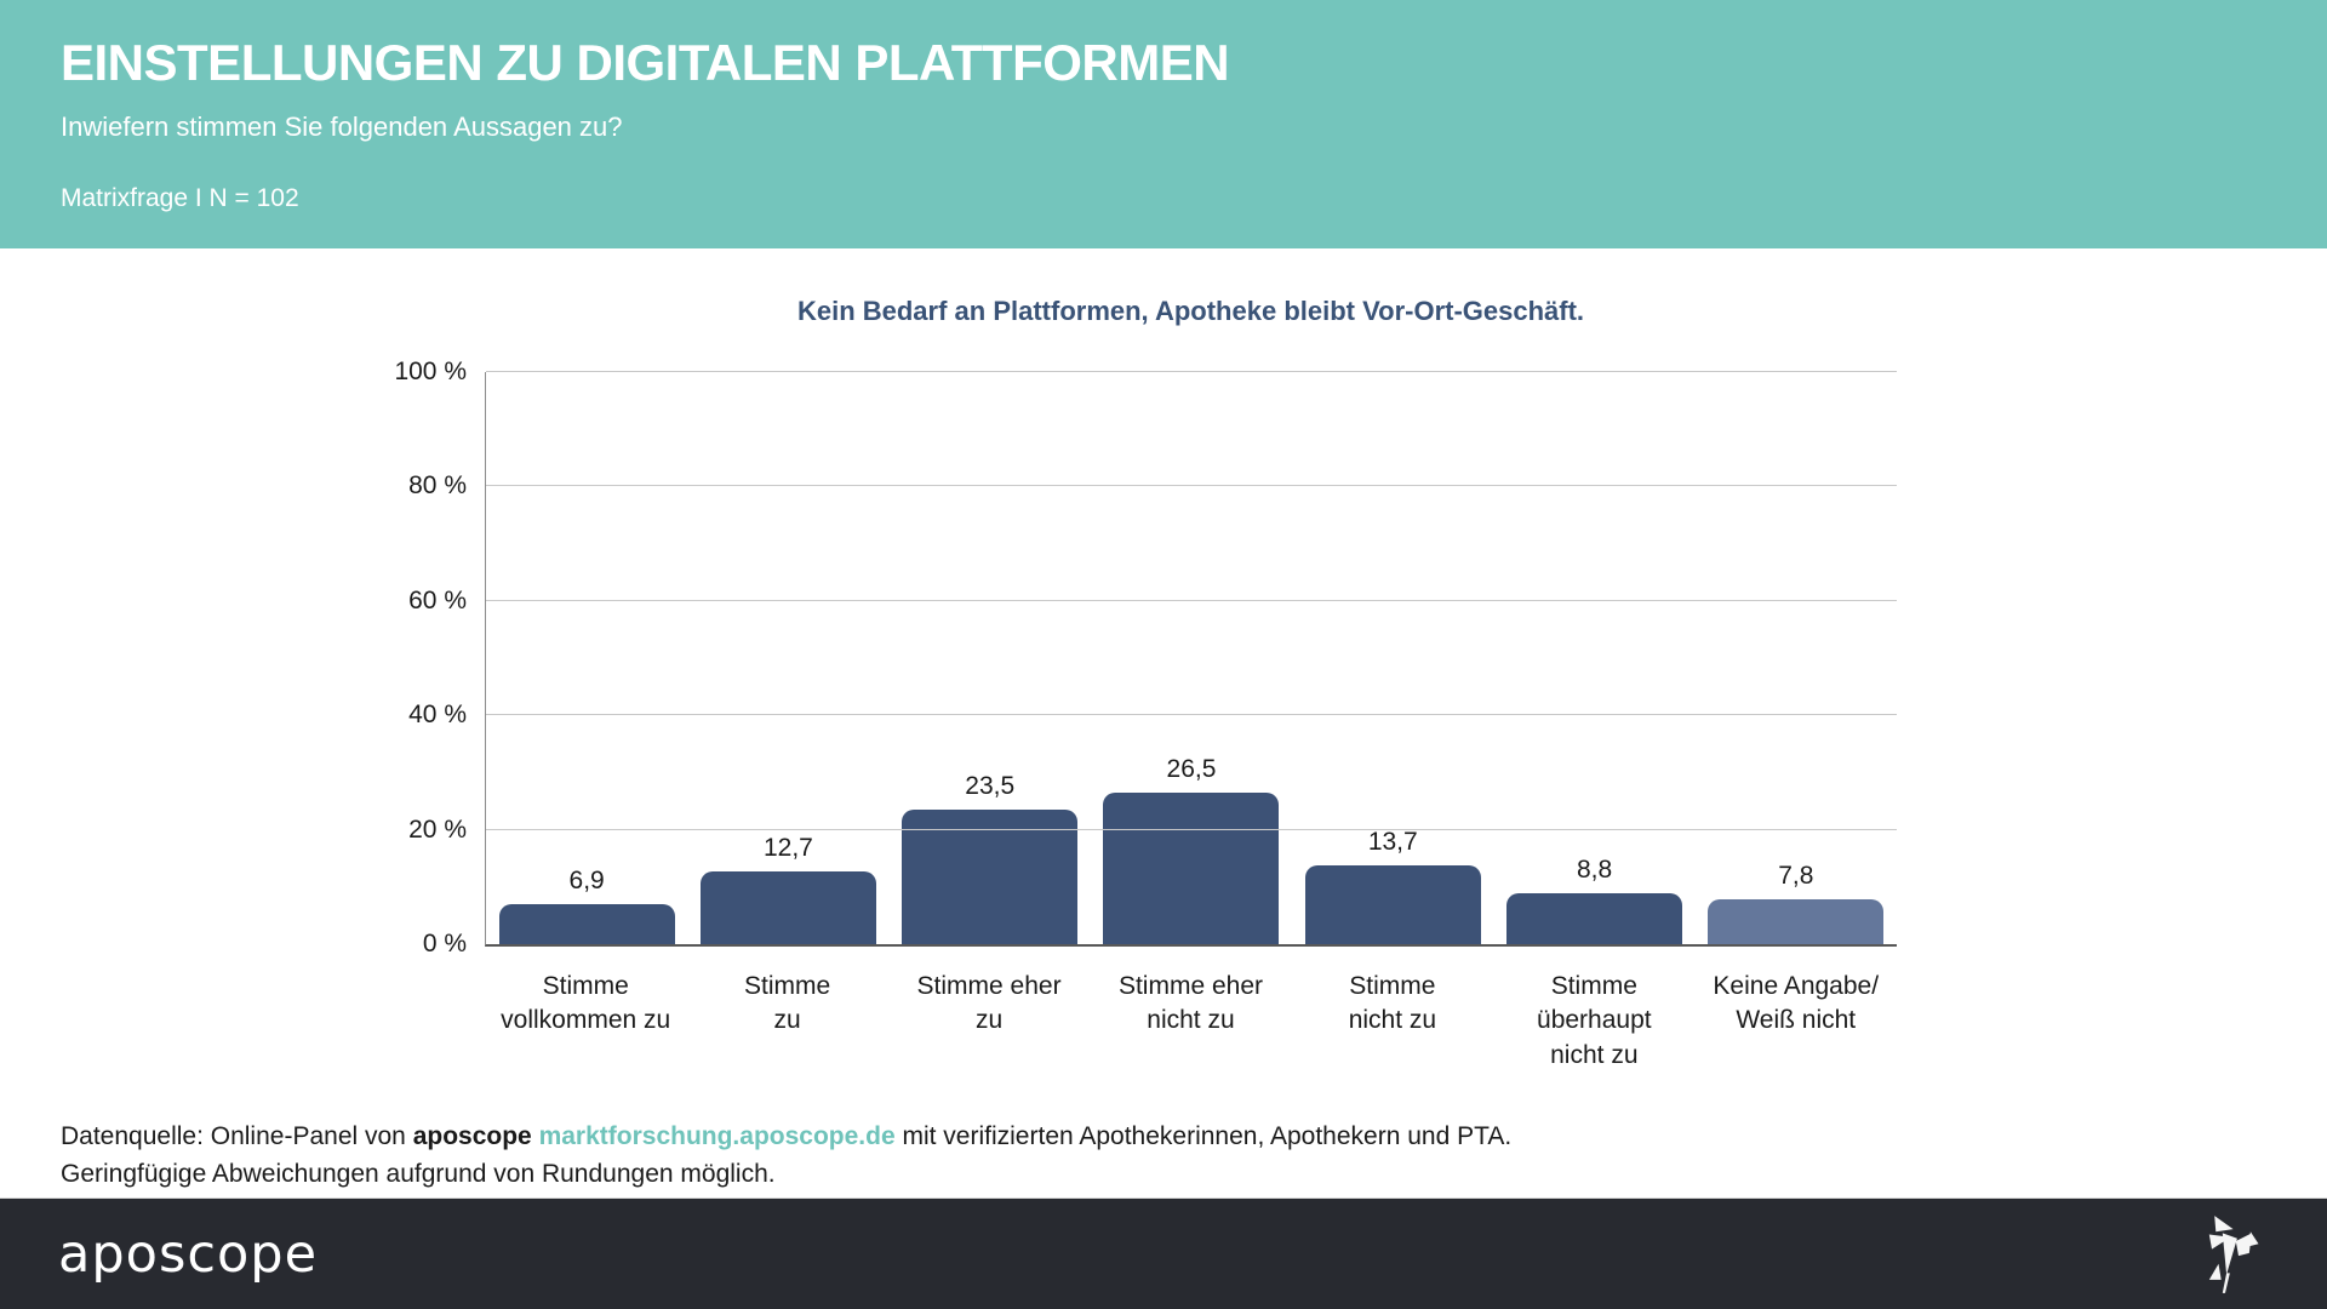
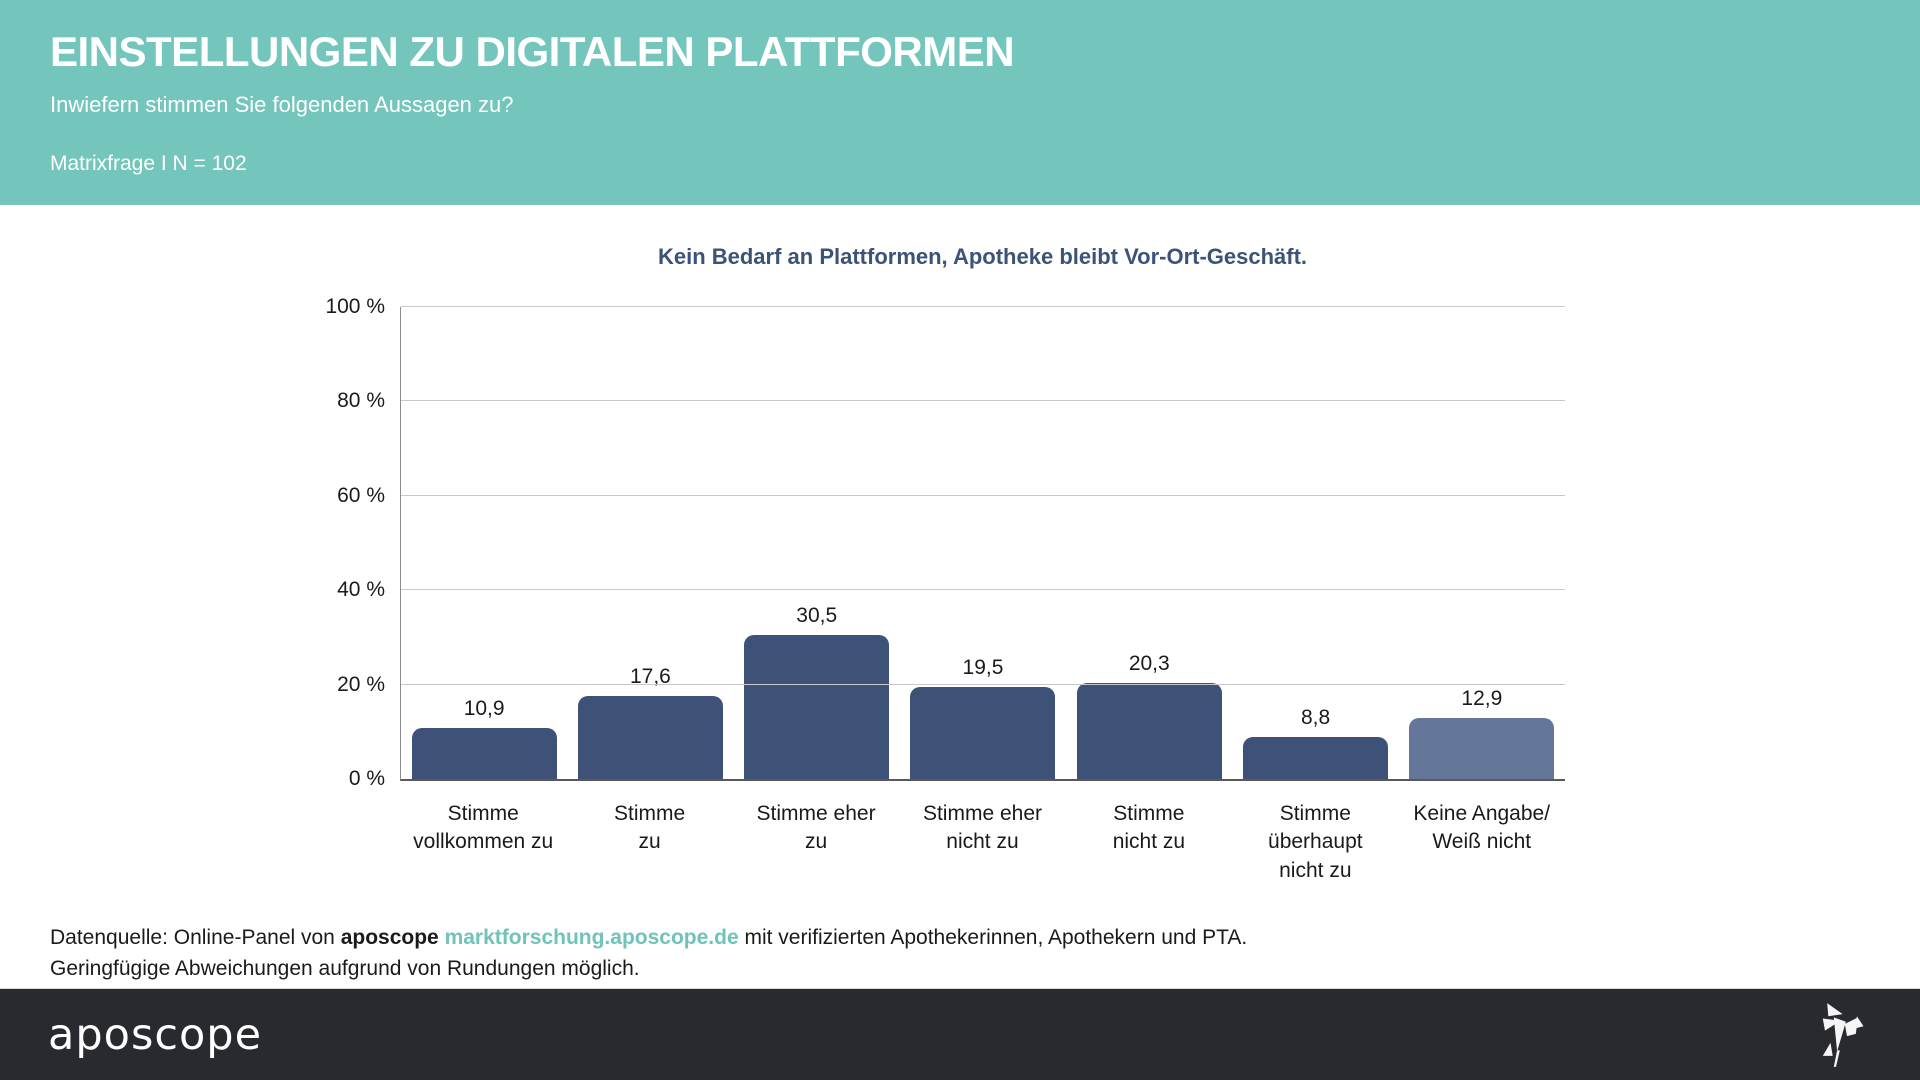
Stimme vollkommen zu: 6,9 -> 10,9
Stimme zu: 12,7 -> 17,6
Stimme eher zu: 23,5 -> 30,5
Stimme eher nicht zu: 26,5 -> 19,5
Stimme nicht zu: 13,7 -> 20,3
Keine Angabe/ Weiß nicht: 7,8 -> 12,9
